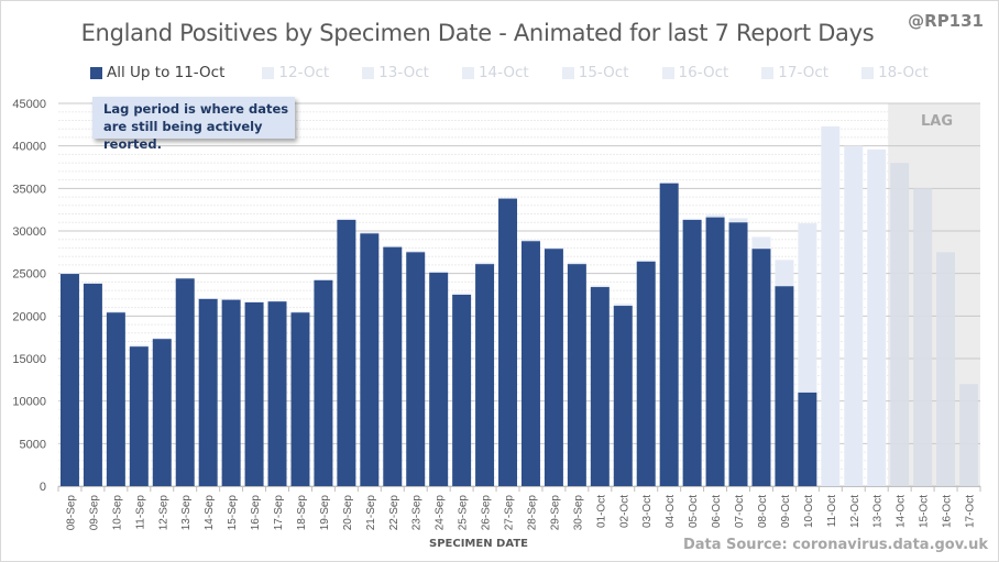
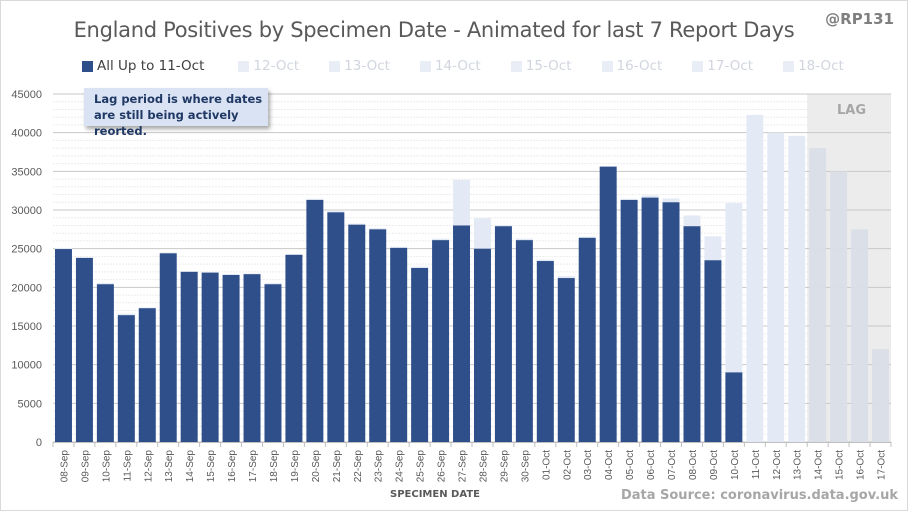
All Up to 11-Oct/27-Sep: 34000 -> 28000
All Up to 11-Oct/28-Sep: 29000 -> 25000
All Up to 11-Oct/10-Oct: 11000 -> 9000
